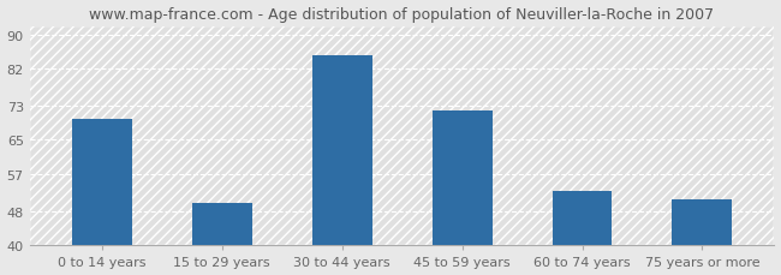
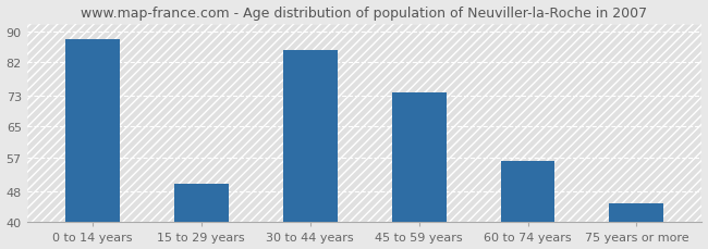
0 to 14 years: 70 -> 88
45 to 59 years: 72 -> 74
60 to 74 years: 53 -> 56
75 years or more: 51 -> 45
